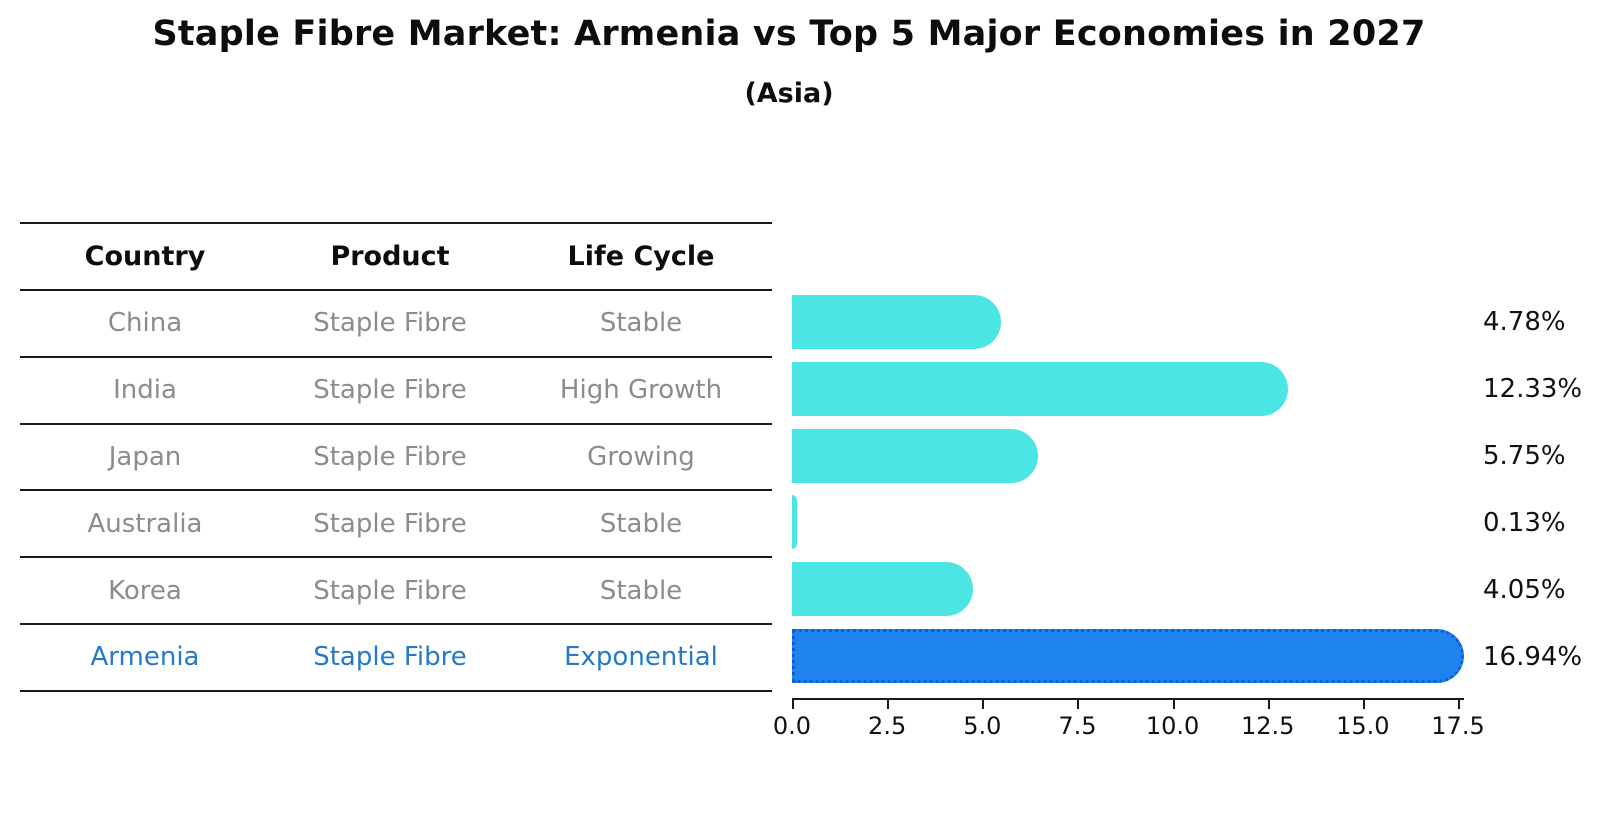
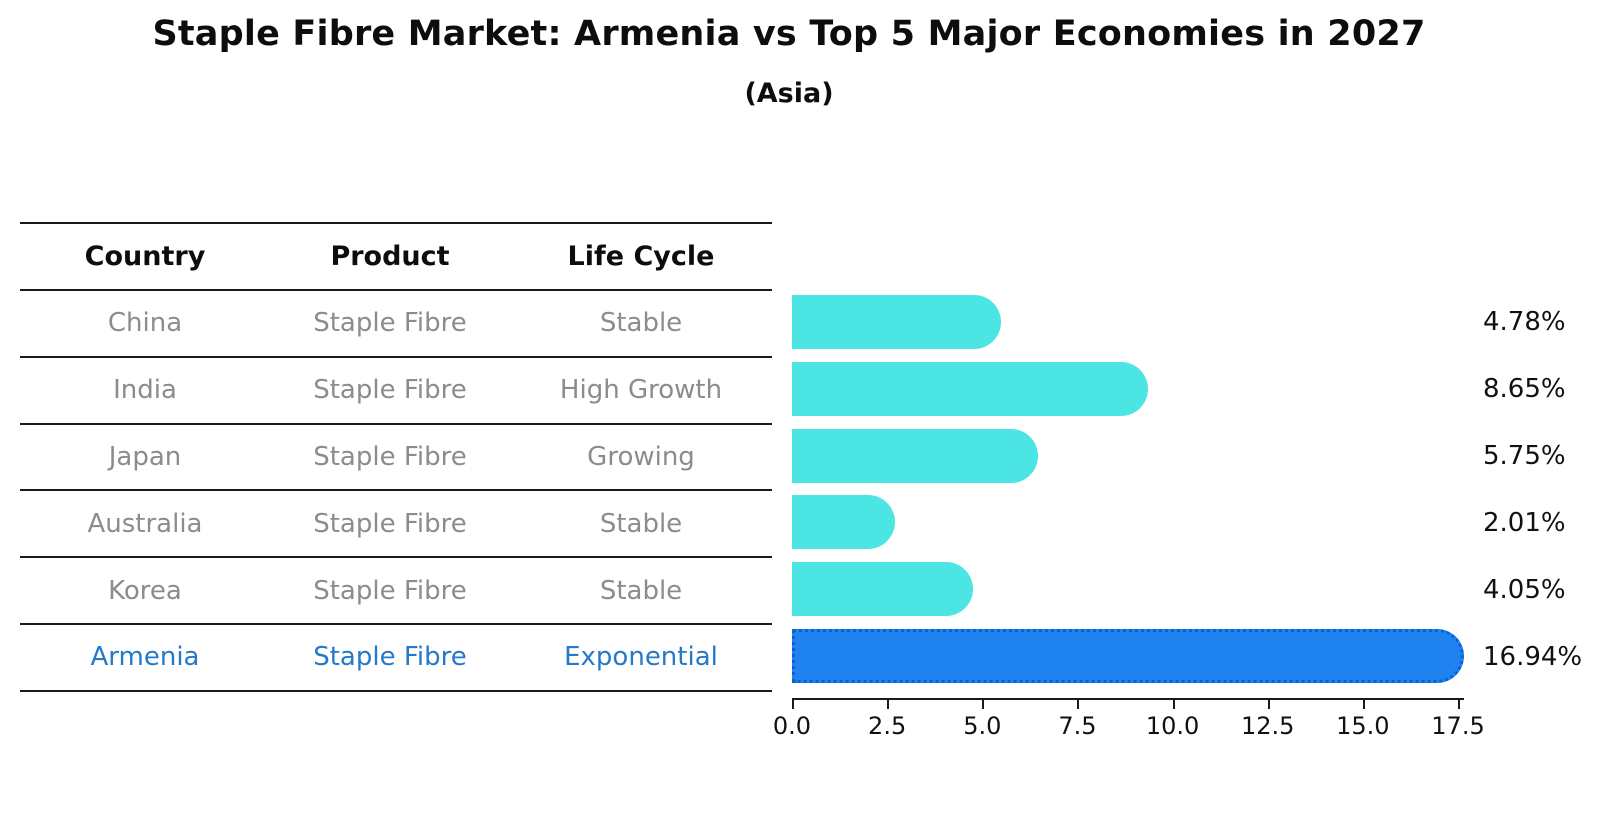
India: 12.33% -> 8.65%
Australia: 0.13% -> 2.01%
